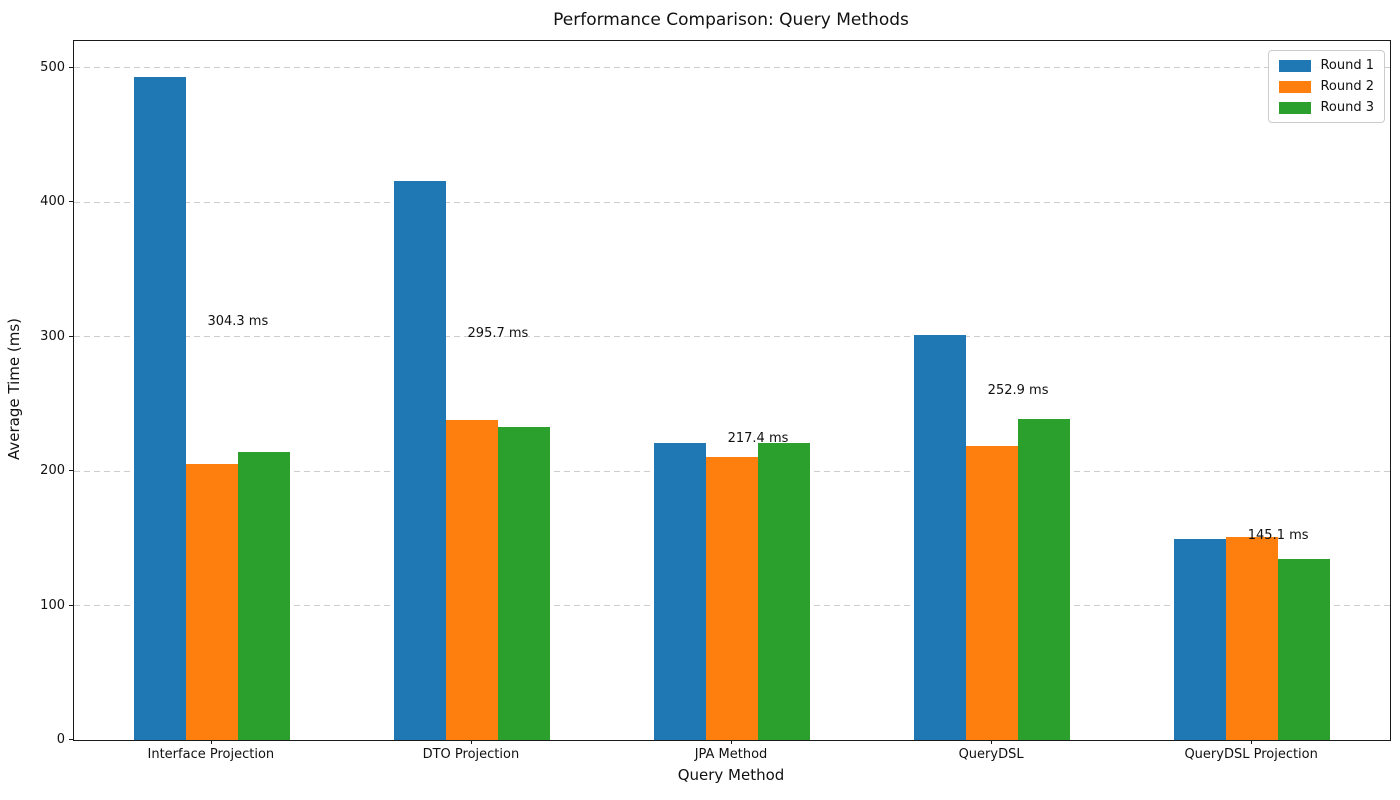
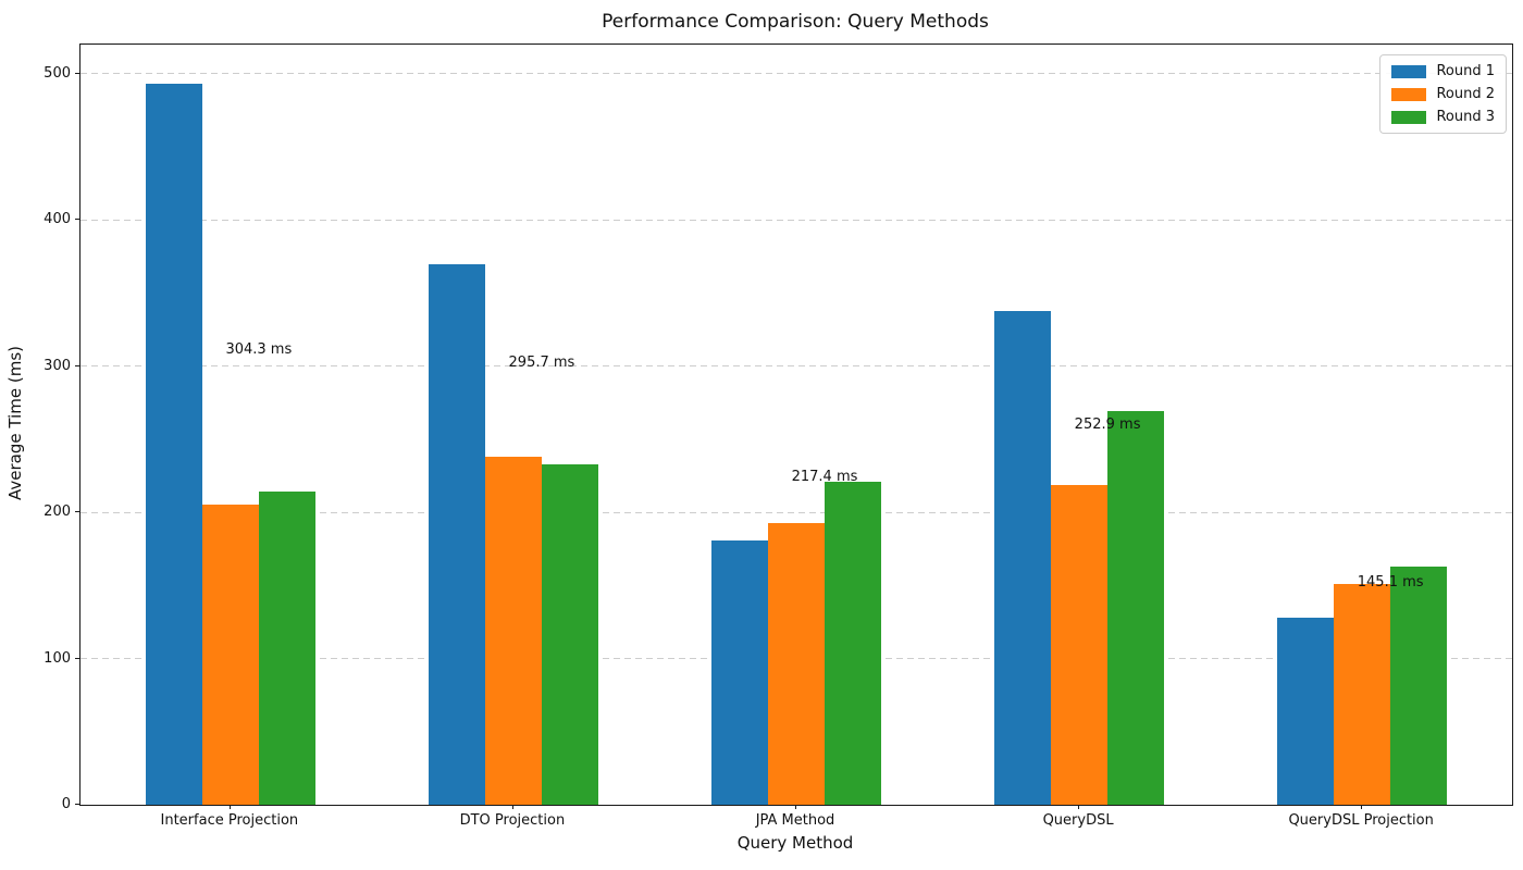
Round 1/DTO Projection: 416 -> 370
Round 1/JPA Method: 221 -> 181
Round 2/JPA Method: 210 -> 193
Round 1/QueryDSL: 301 -> 338
Round 3/QueryDSL: 239 -> 269
Round 1/QueryDSL Projection: 150 -> 128
Round 3/QueryDSL Projection: 135 -> 163
